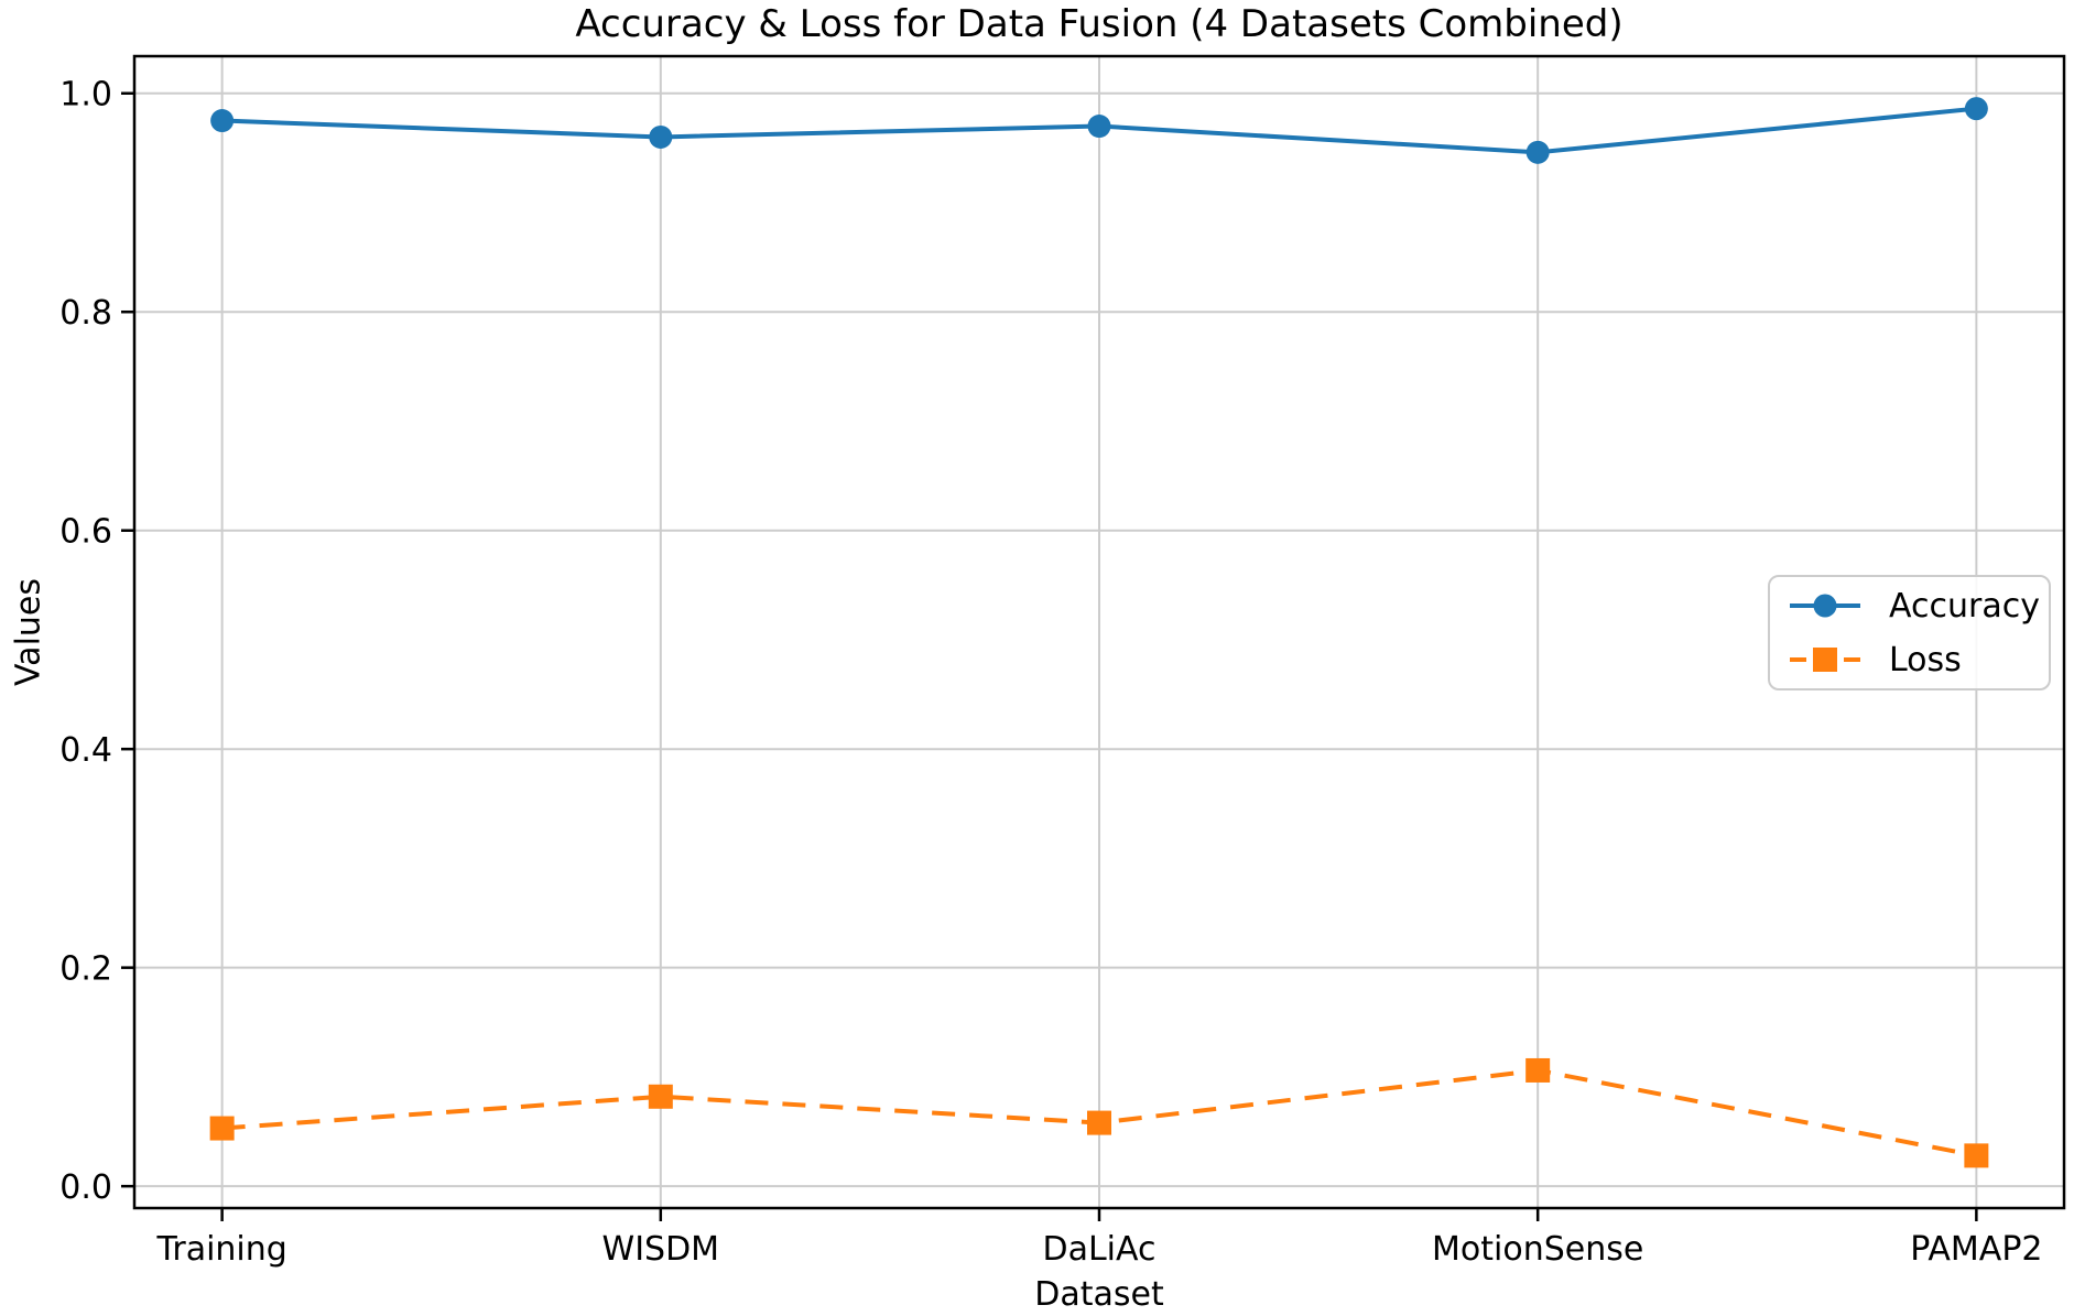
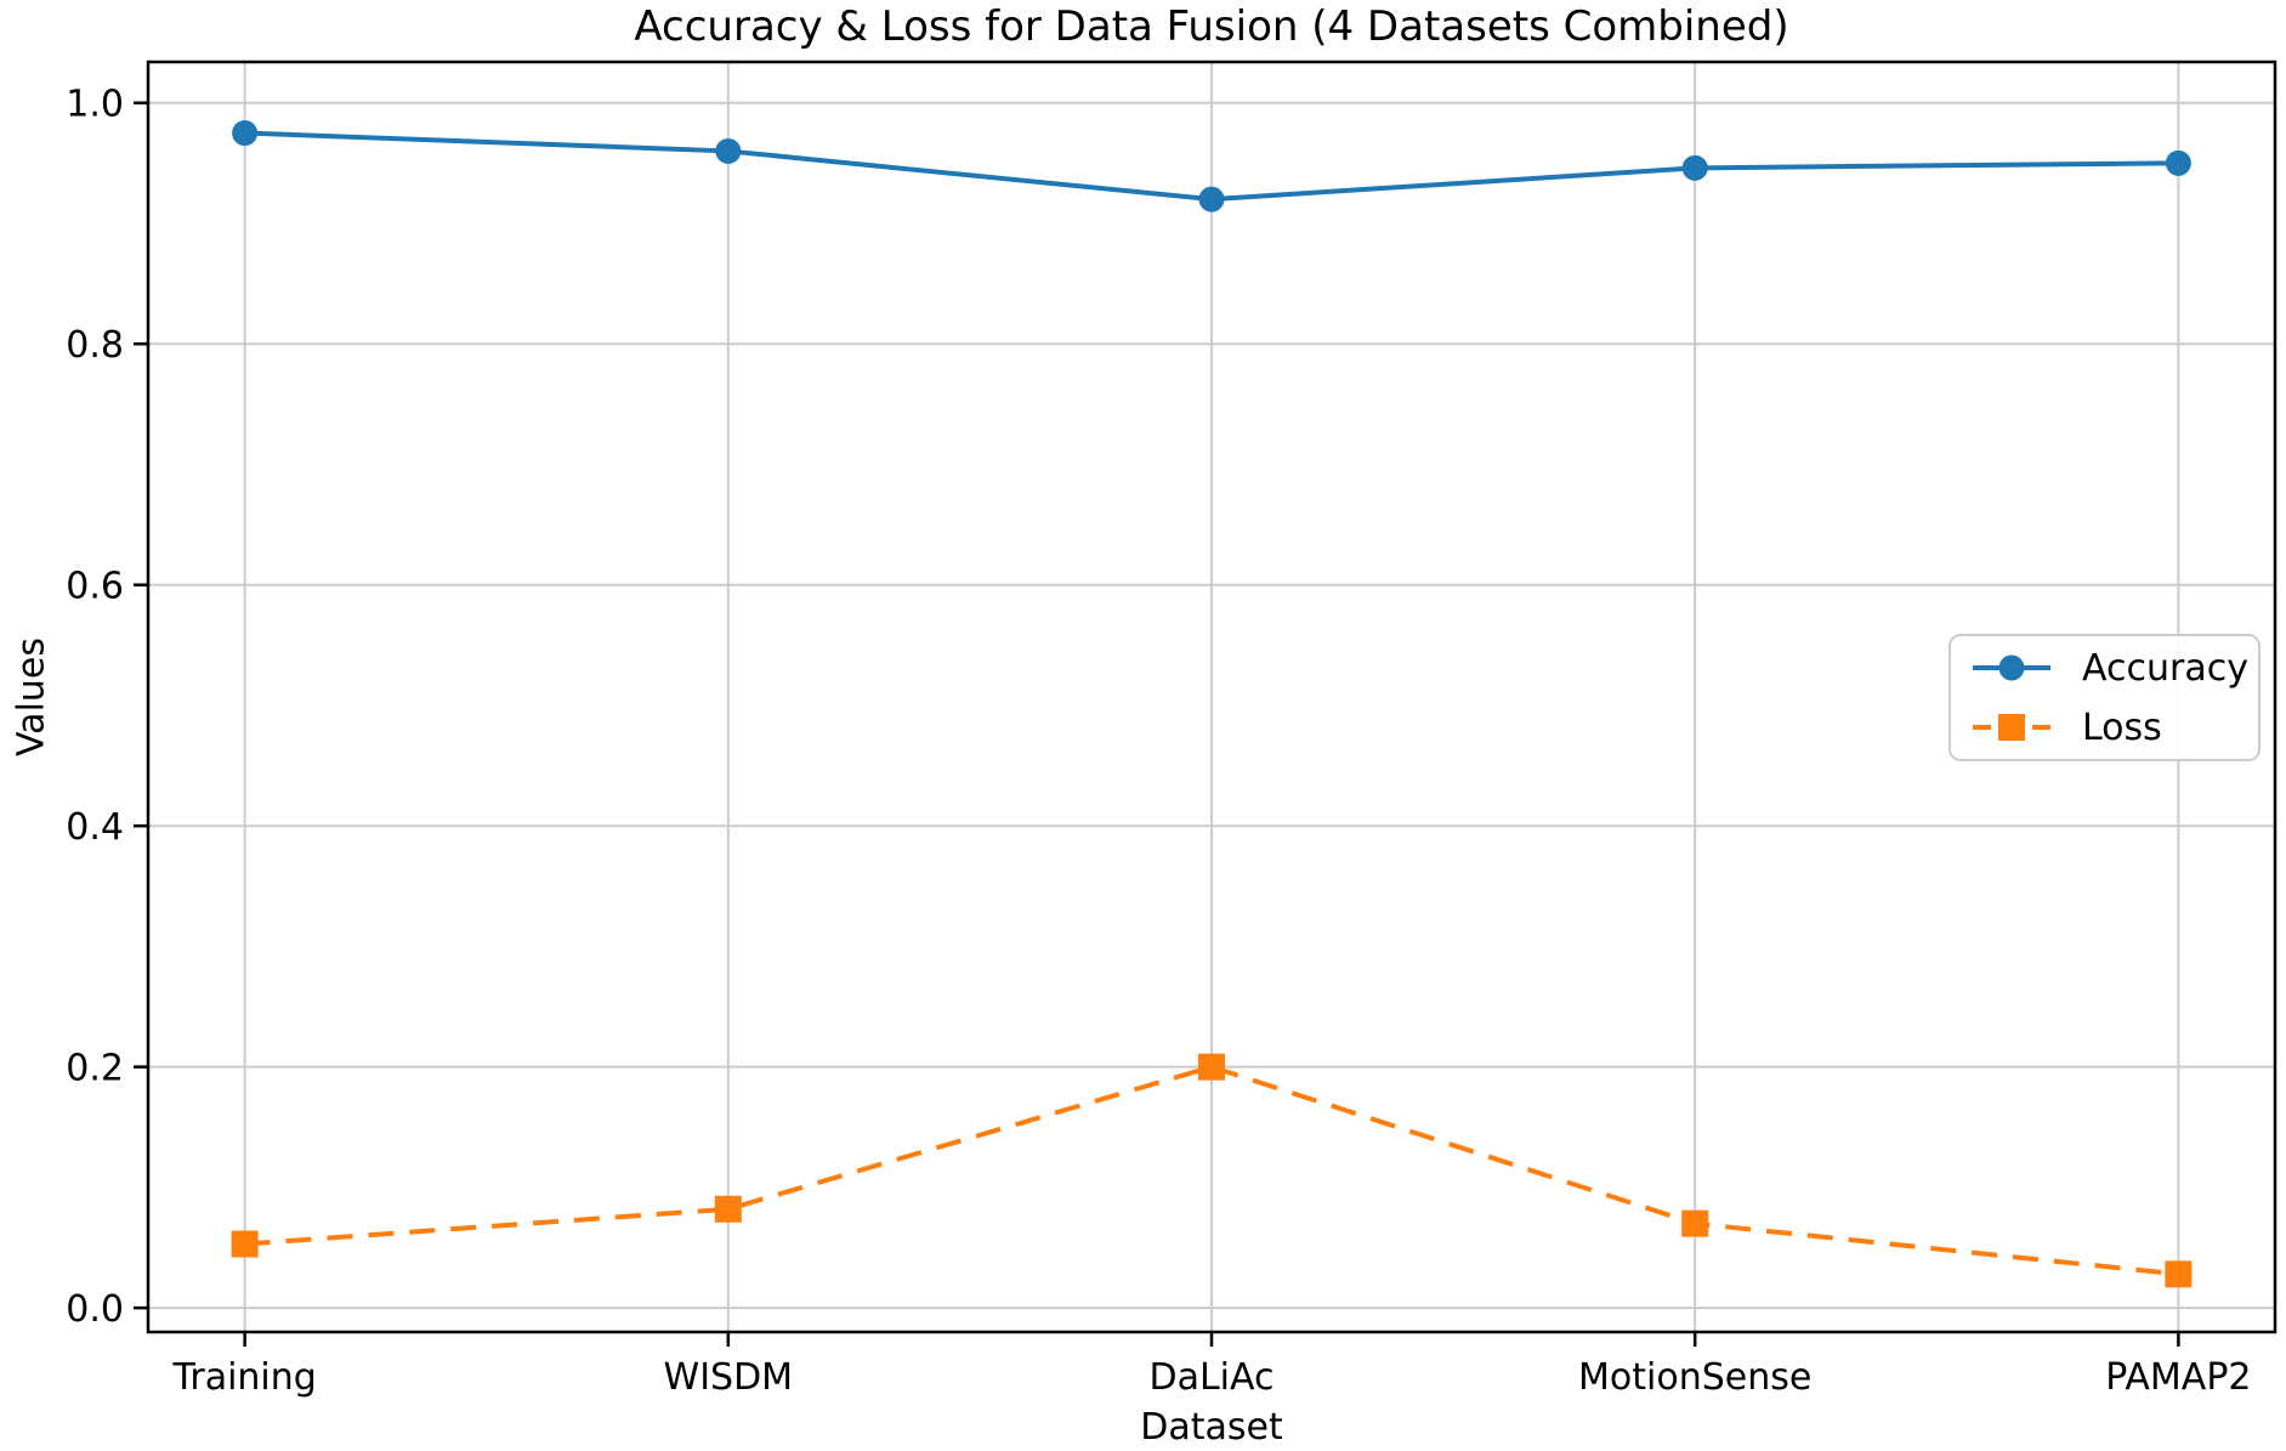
Accuracy/DaLiAc: 0.97 -> 0.92
Loss/DaLiAc: 0.06 -> 0.20
Loss/MotionSense: 0.11 -> 0.07
Accuracy/PAMAP2: 0.99 -> 0.95
